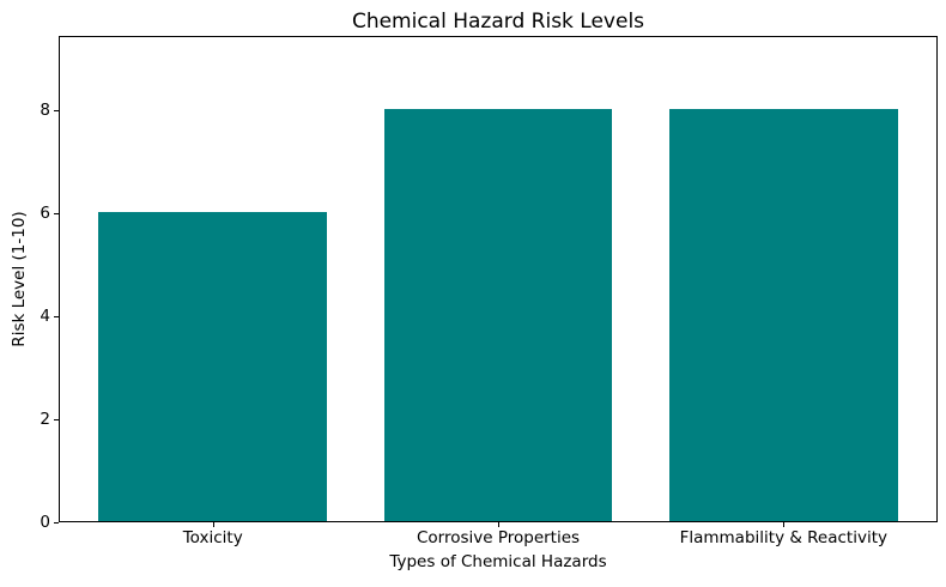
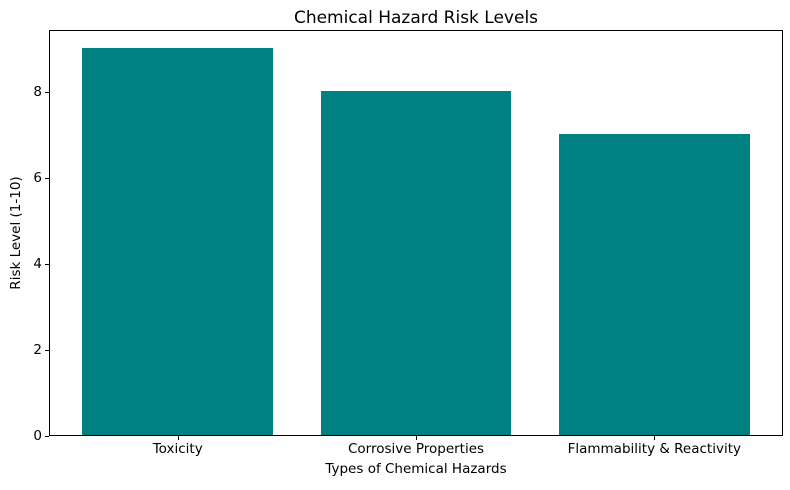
Toxicity: 6 -> 9
Flammability & Reactivity: 8 -> 7
